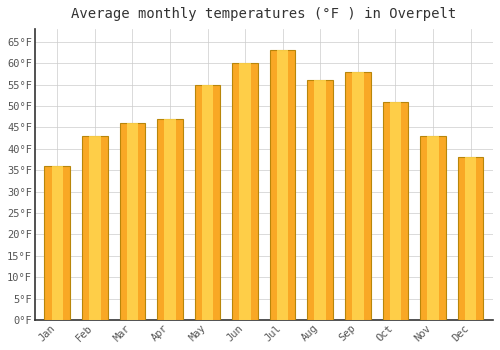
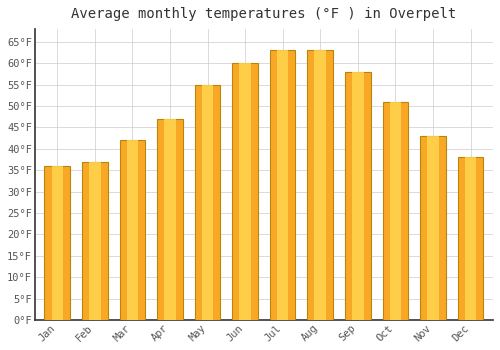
Feb: 43°F -> 37°F
Mar: 46°F -> 42°F
Aug: 56°F -> 63°F
